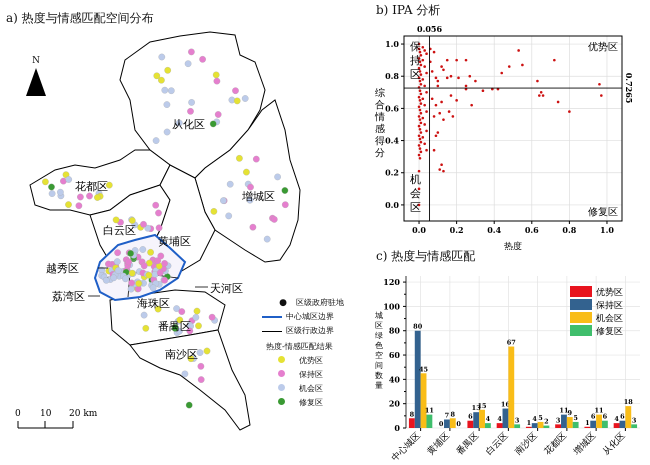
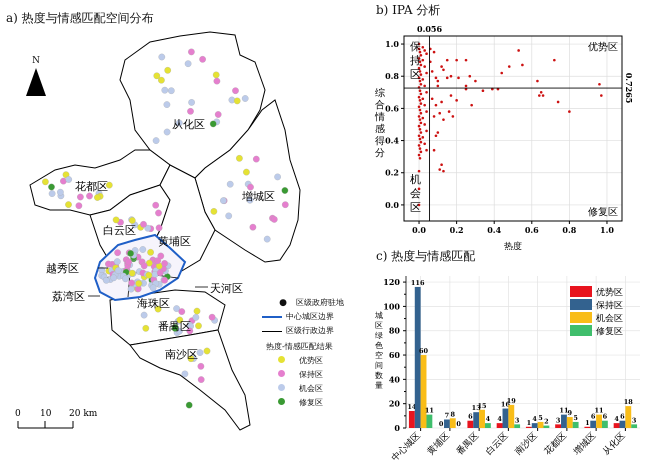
c) 热度与情感匹配/优势区/中心城区: 8 -> 14
c) 热度与情感匹配/保持区/中心城区: 80 -> 116
c) 热度与情感匹配/机会区/中心城区: 45 -> 60
c) 热度与情感匹配/机会区/白云区: 67 -> 19
